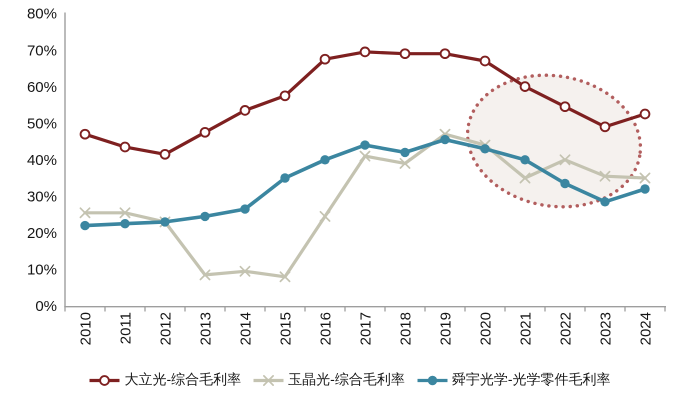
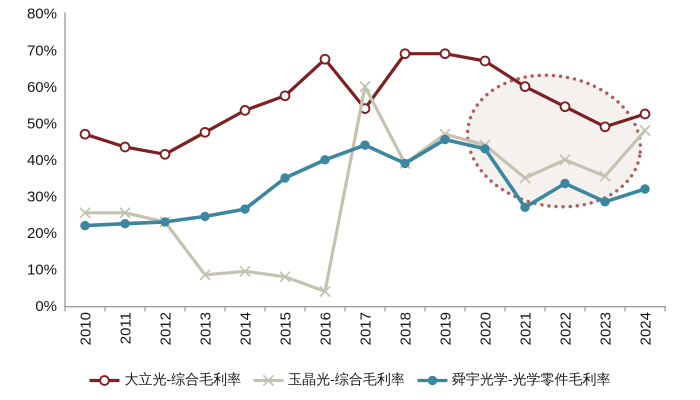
玉晶光-综合毛利率/2016: 24% -> 4%
大立光-综合毛利率/2017: 70% -> 54%
玉晶光-综合毛利率/2017: 41% -> 60%
舜宇光学-光学零件毛利率/2018: 42% -> 39%
舜宇光学-光学零件毛利率/2021: 40% -> 27%
玉晶光-综合毛利率/2024: 35% -> 48%
